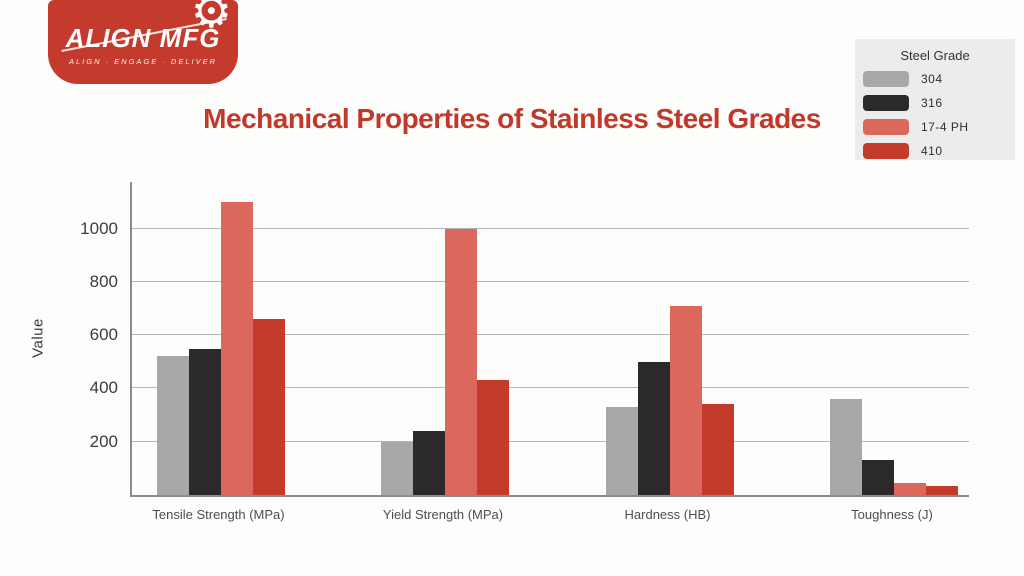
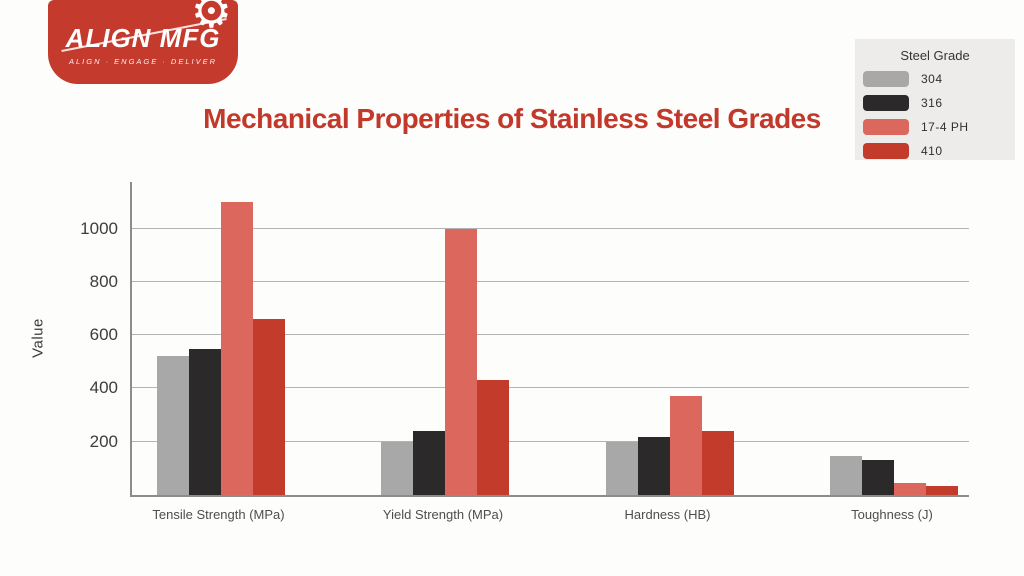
304/Hardness (HB): 330 -> 200
316/Hardness (HB): 500 -> 220
17-4 PH/Hardness (HB): 710 -> 370
410/Hardness (HB): 340 -> 240
304/Toughness (J): 360 -> 140
